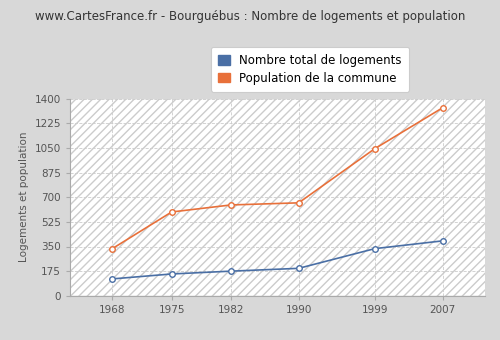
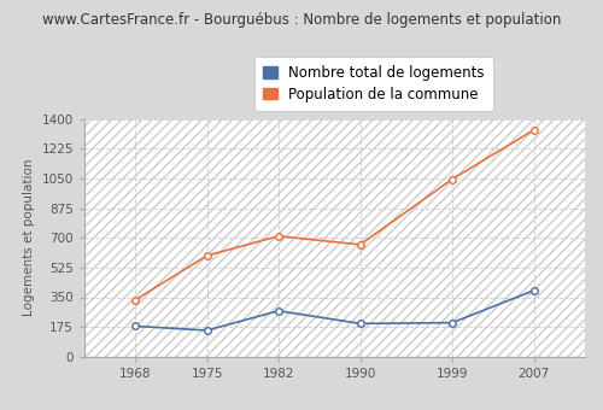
Nombre total de logements/1968: 120 -> 180
Nombre total de logements/1982: 180 -> 270
Population de la commune/1982: 640 -> 710
Nombre total de logements/1999: 340 -> 200
